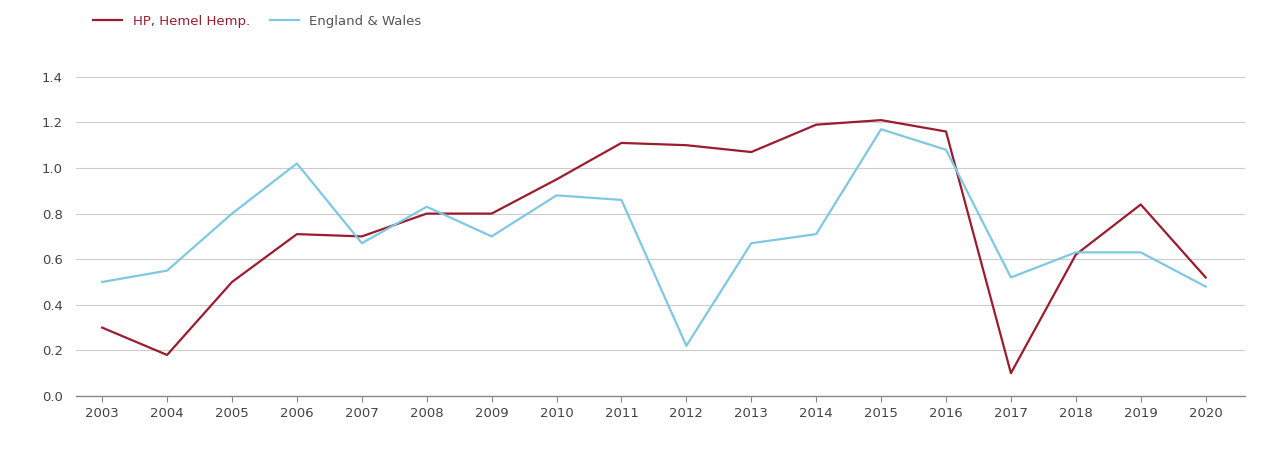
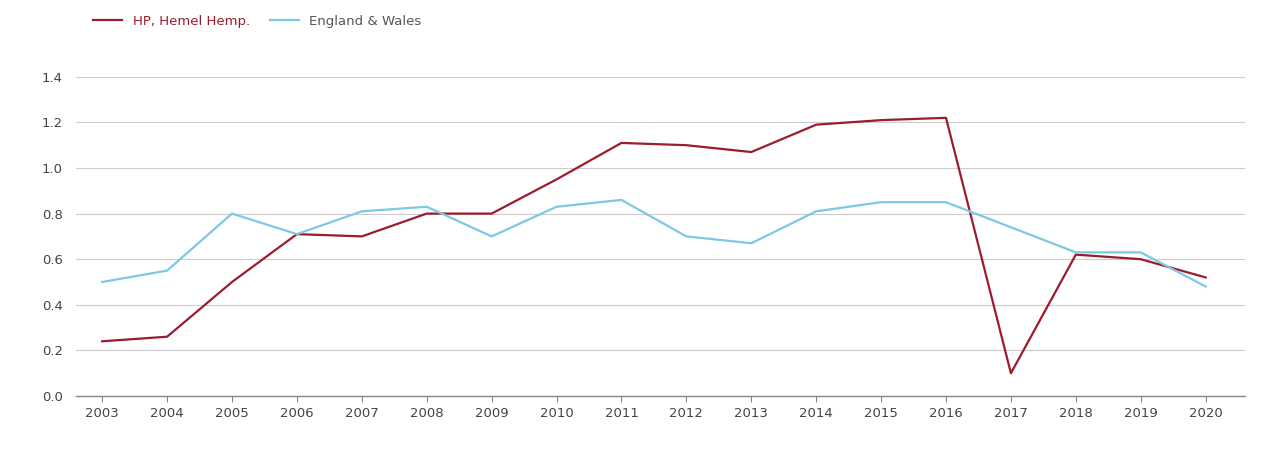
HP, Hemel Hemp./2003: 0.30 -> 0.24
HP, Hemel Hemp./2004: 0.18 -> 0.26
England & Wales/2006: 1.02 -> 0.71
England & Wales/2007: 0.67 -> 0.81
England & Wales/2010: 0.88 -> 0.83
England & Wales/2012: 0.22 -> 0.70
England & Wales/2014: 0.71 -> 0.81
England & Wales/2015: 1.17 -> 0.85
HP, Hemel Hemp./2016: 1.16 -> 1.22
England & Wales/2016: 1.08 -> 0.85
England & Wales/2017: 0.52 -> 0.74
HP, Hemel Hemp./2019: 0.84 -> 0.60
